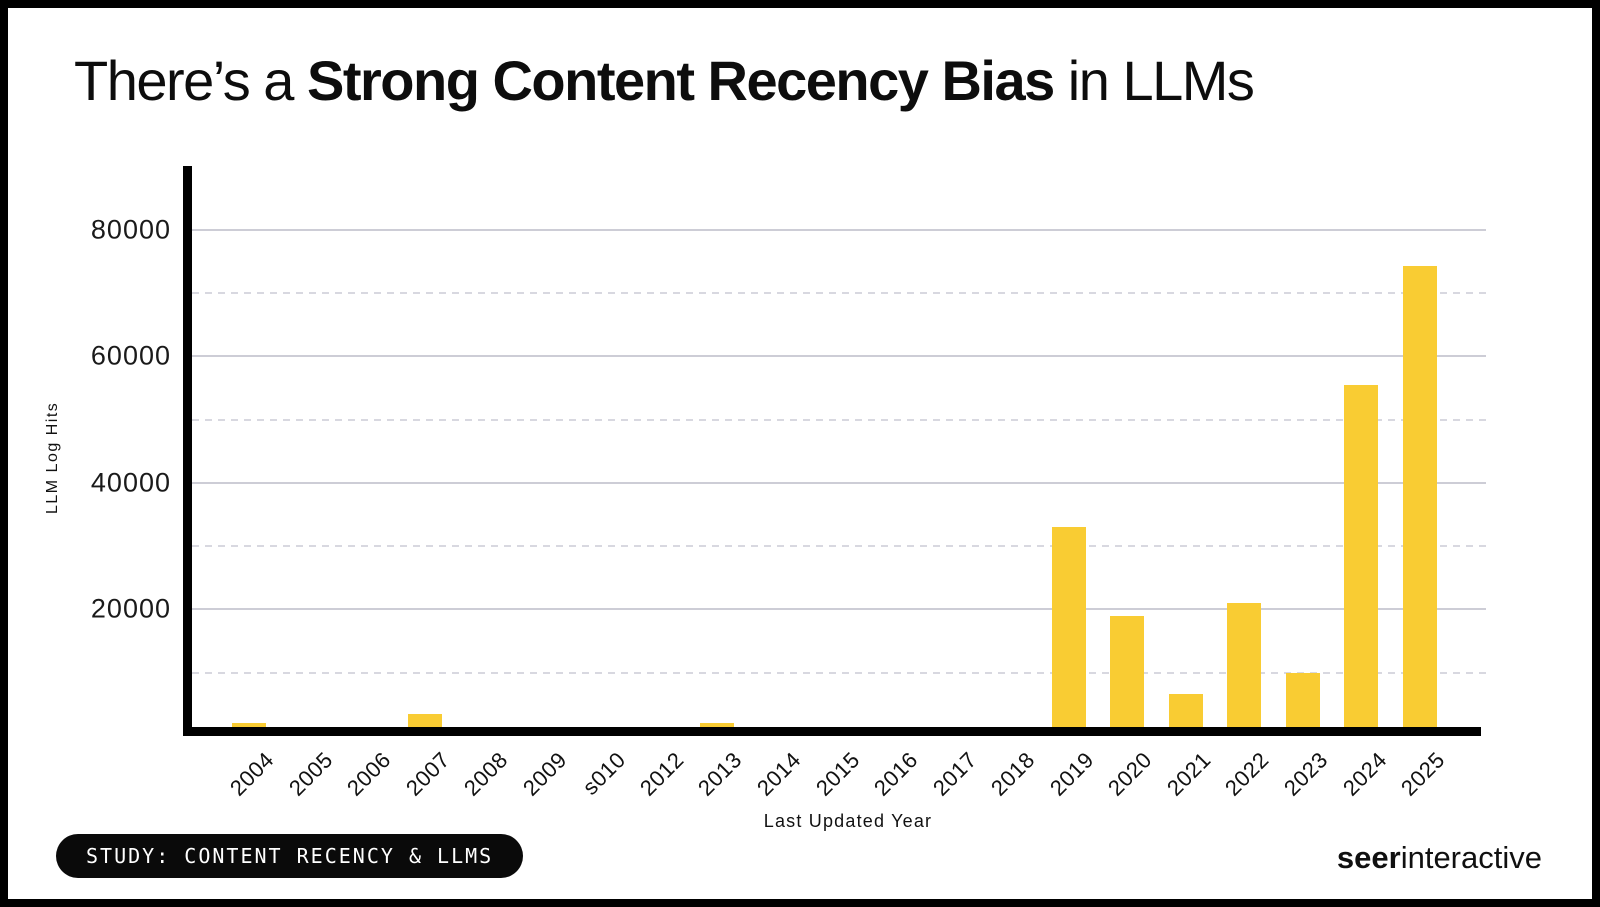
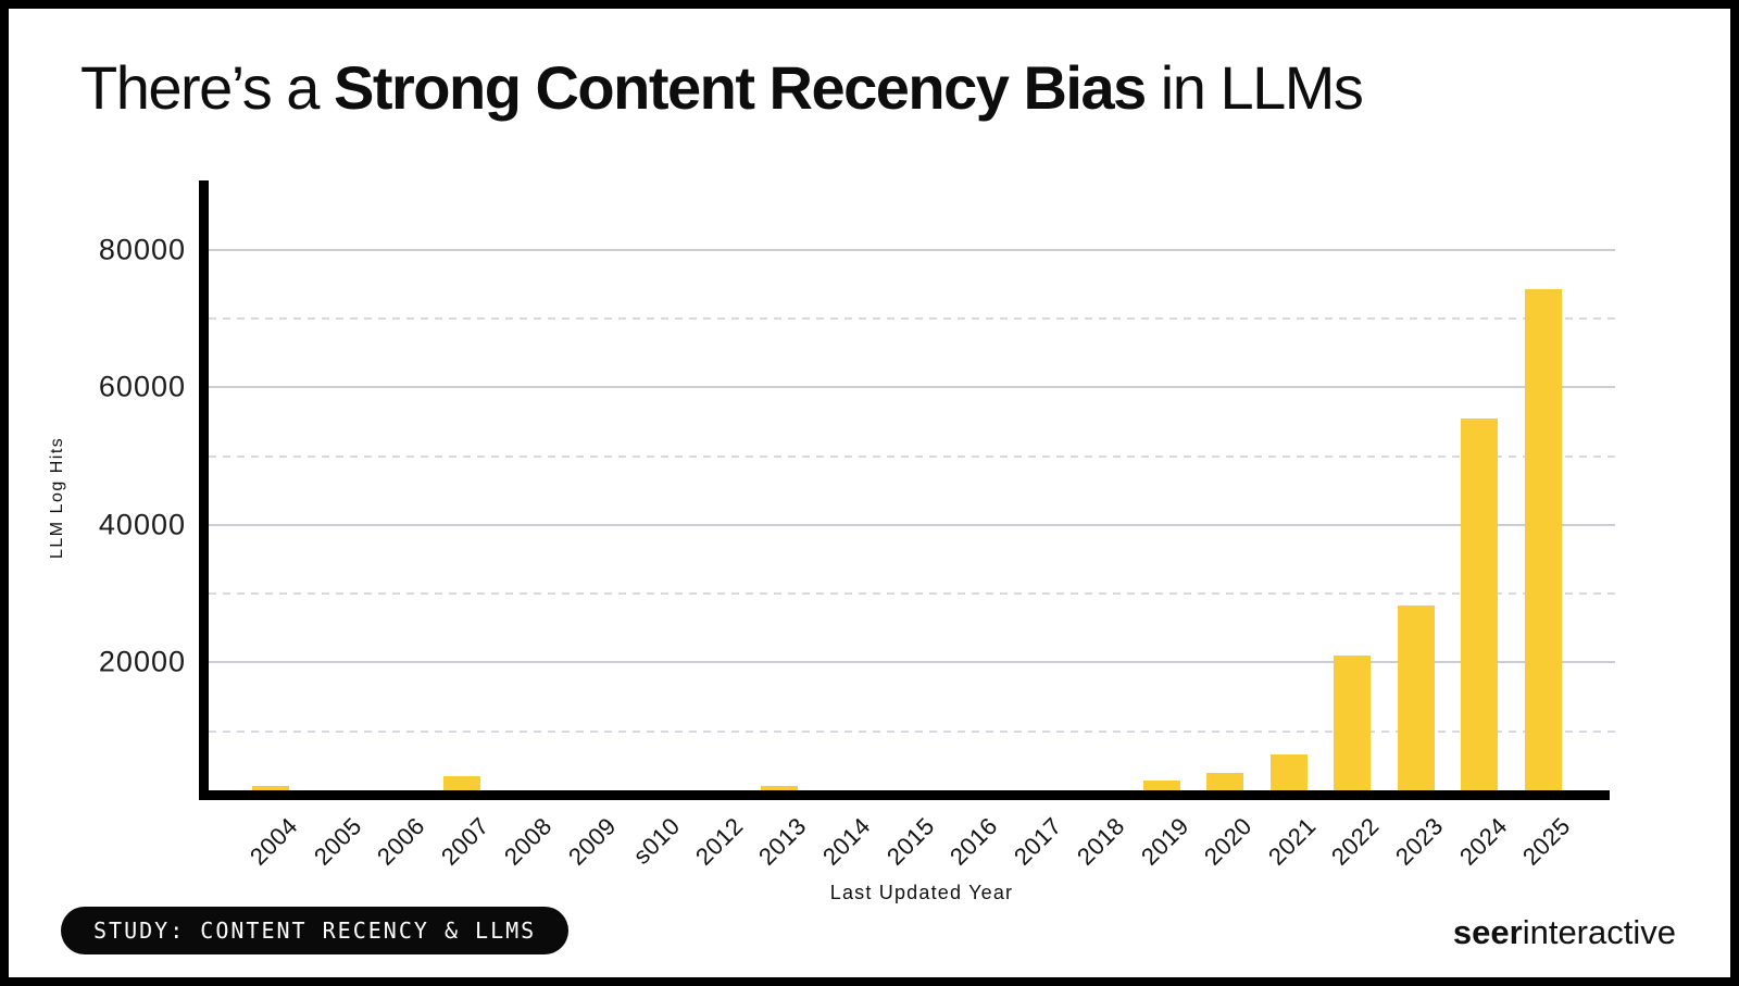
2019: 33000 -> 3000
2020: 19000 -> 4000
2023: 10000 -> 28000
